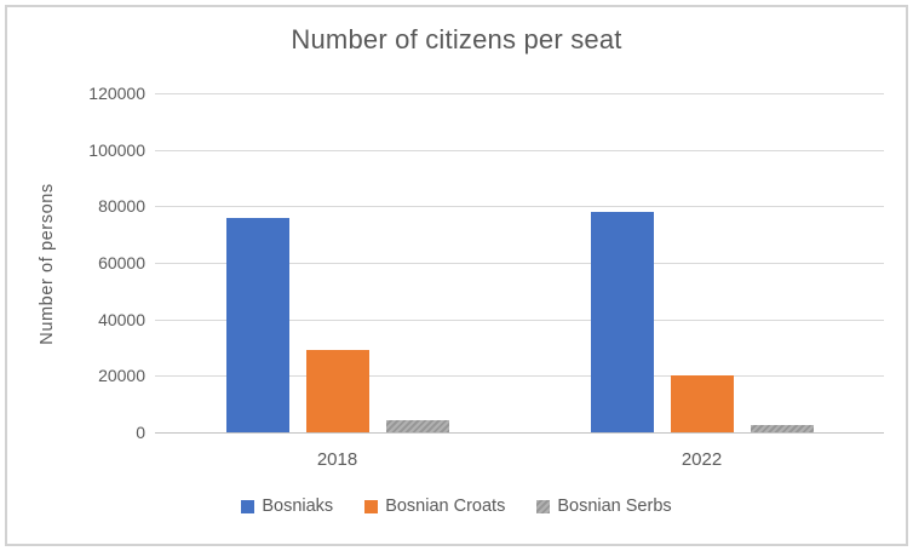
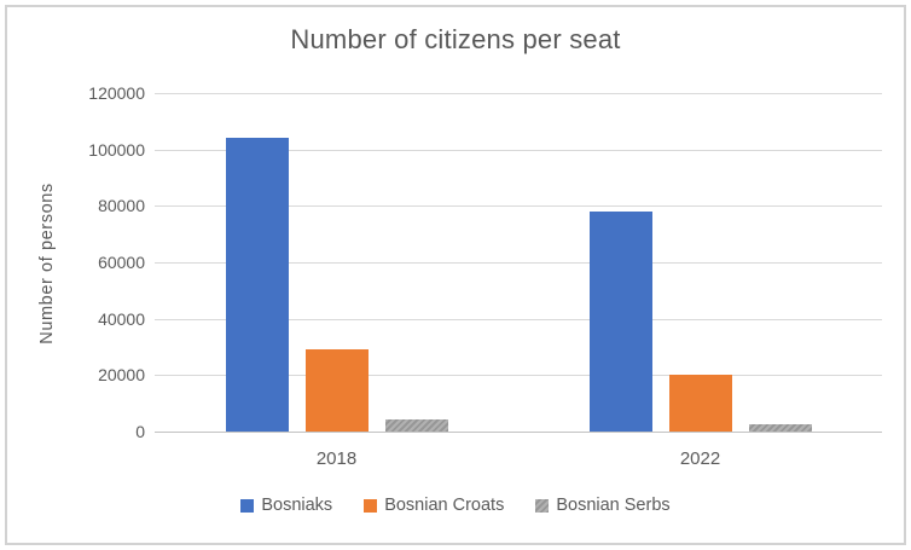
Bosniaks/2018: 76000 -> 104000
